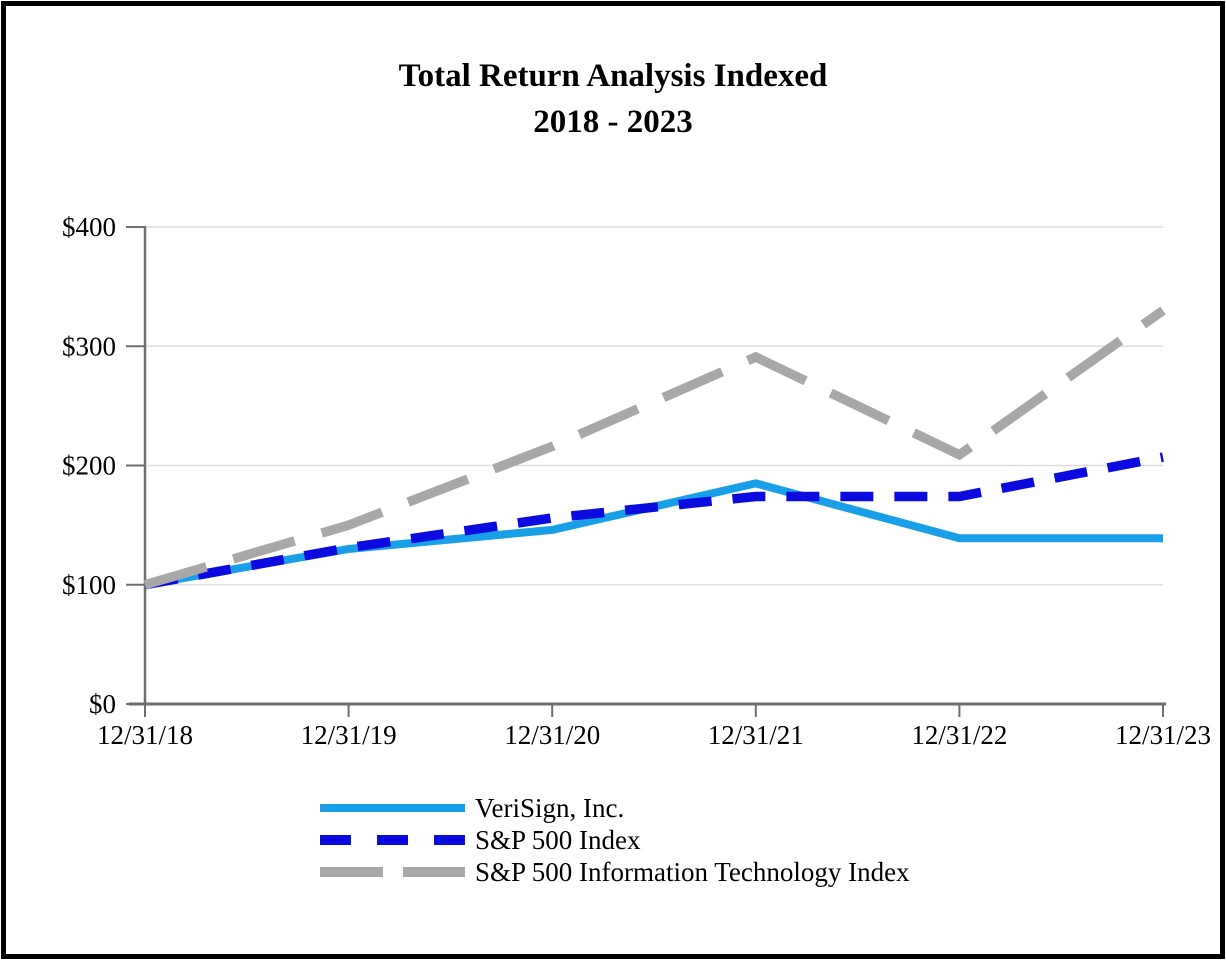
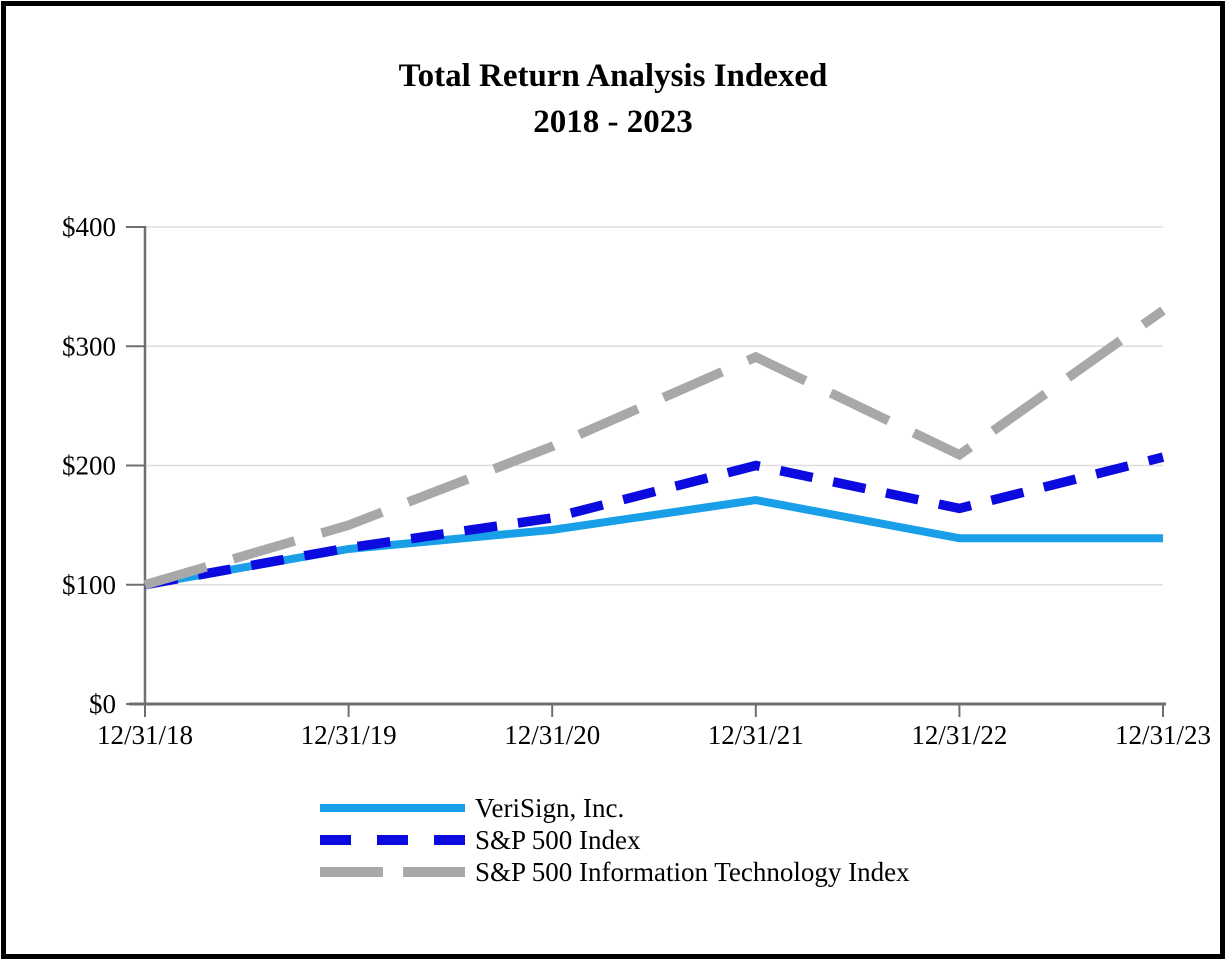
VeriSign, Inc./12/31/21: $185 -> $171
S&P 500 Index/12/31/21: $174 -> $200
S&P 500 Index/12/31/22: $174 -> $164
